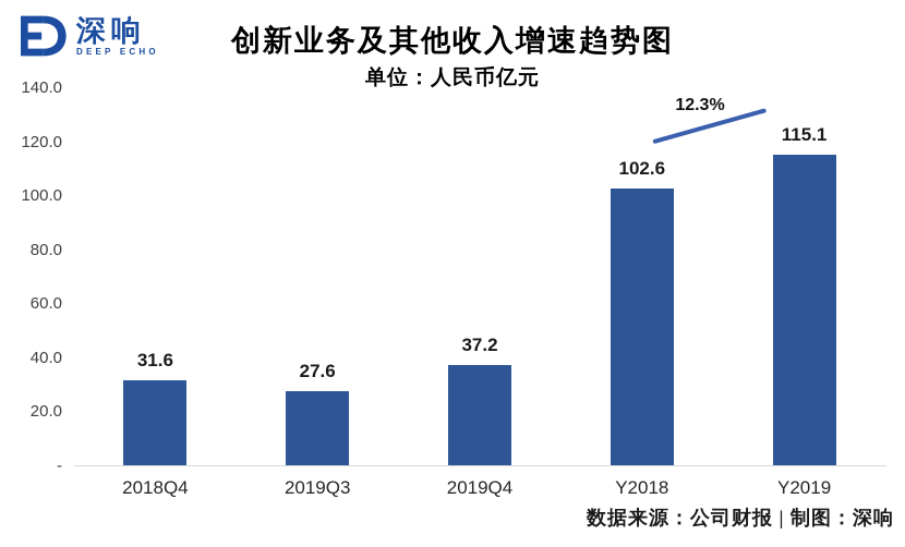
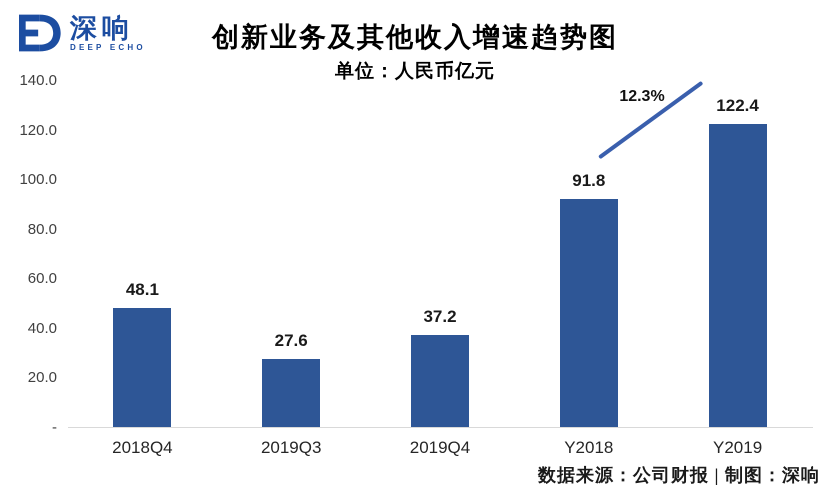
2018Q4: 31.6 -> 48.1
Y2018: 102.6 -> 91.8
Y2019: 115.1 -> 122.4
